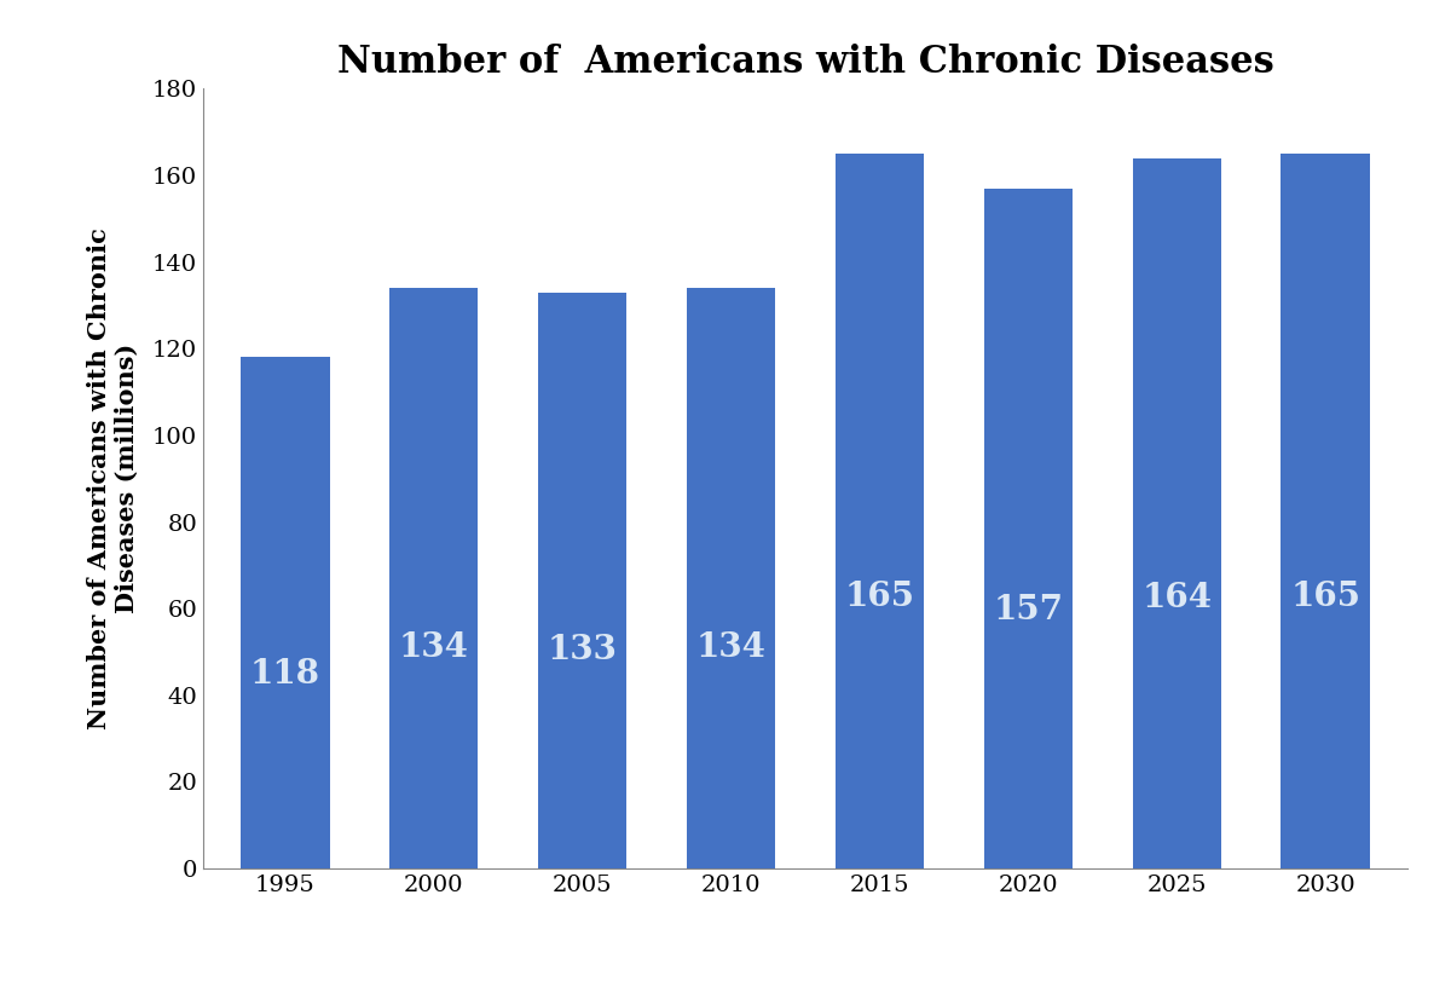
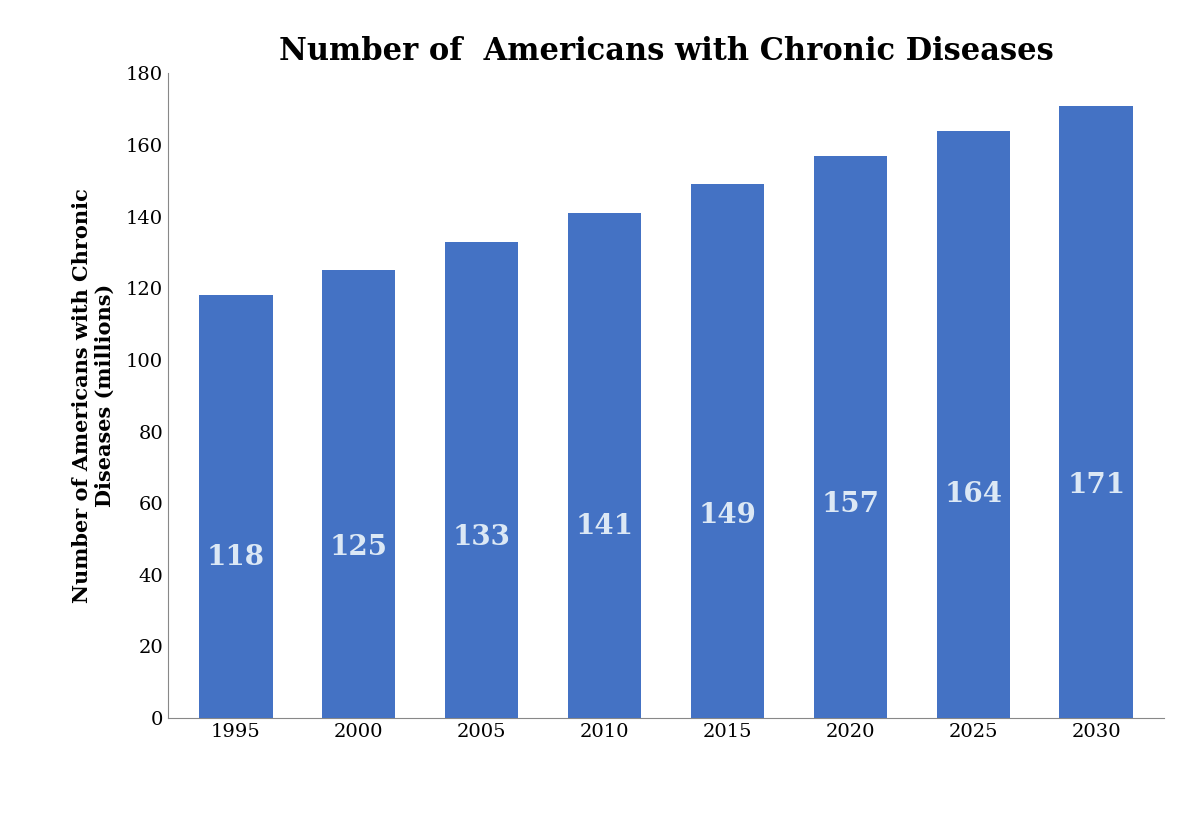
2000: 134 -> 125
2010: 134 -> 141
2015: 165 -> 149
2030: 165 -> 171
